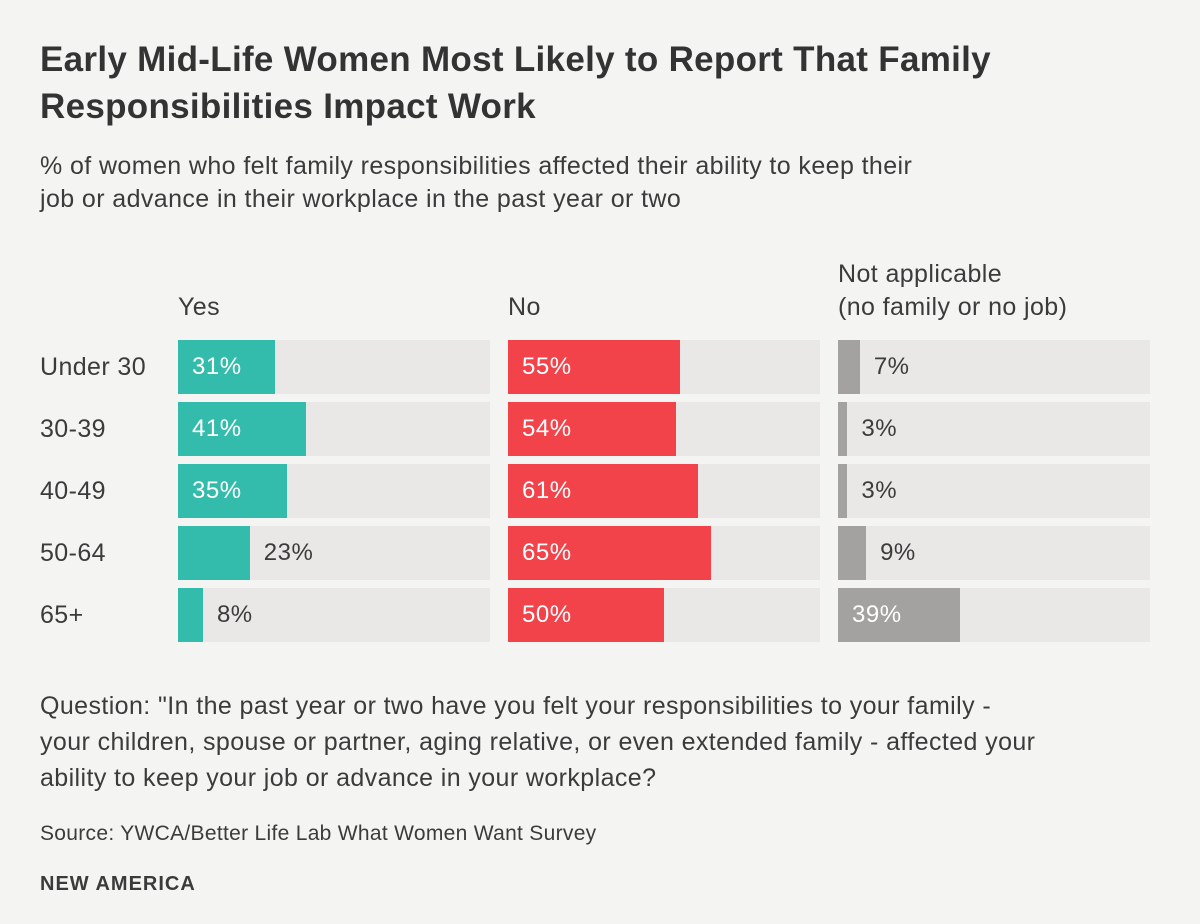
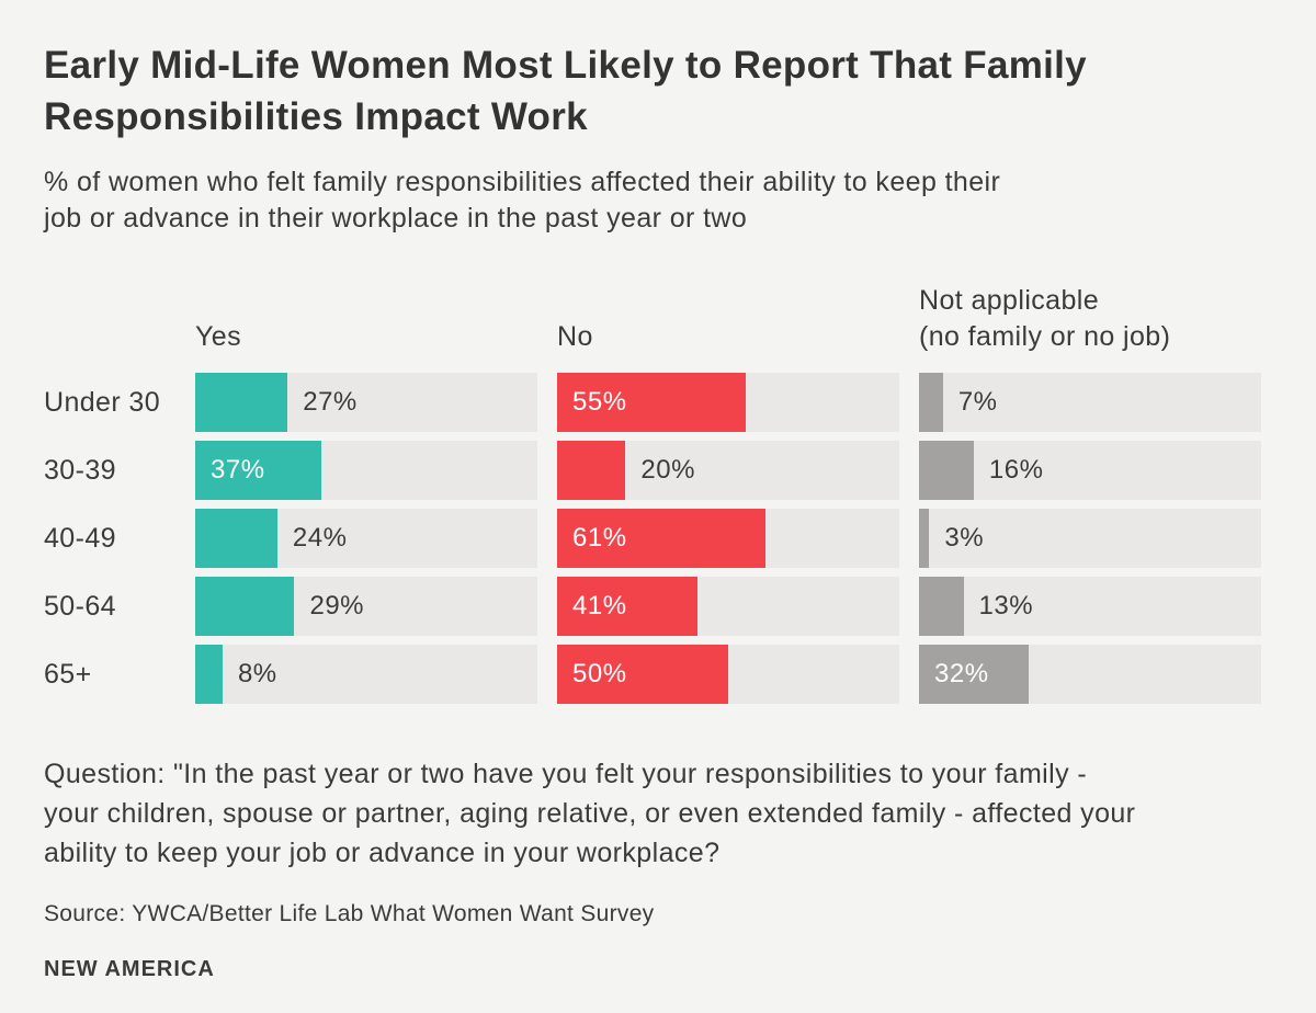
Yes/Under 30: 31% -> 27%
Yes/30-39: 41% -> 37%
No/30-39: 54% -> 20%
Not applicable (no family or no job)/30-39: 3% -> 16%
Yes/40-49: 35% -> 24%
Yes/50-64: 23% -> 29%
No/50-64: 65% -> 41%
Not applicable (no family or no job)/50-64: 9% -> 13%
Not applicable (no family or no job)/65+: 39% -> 32%
